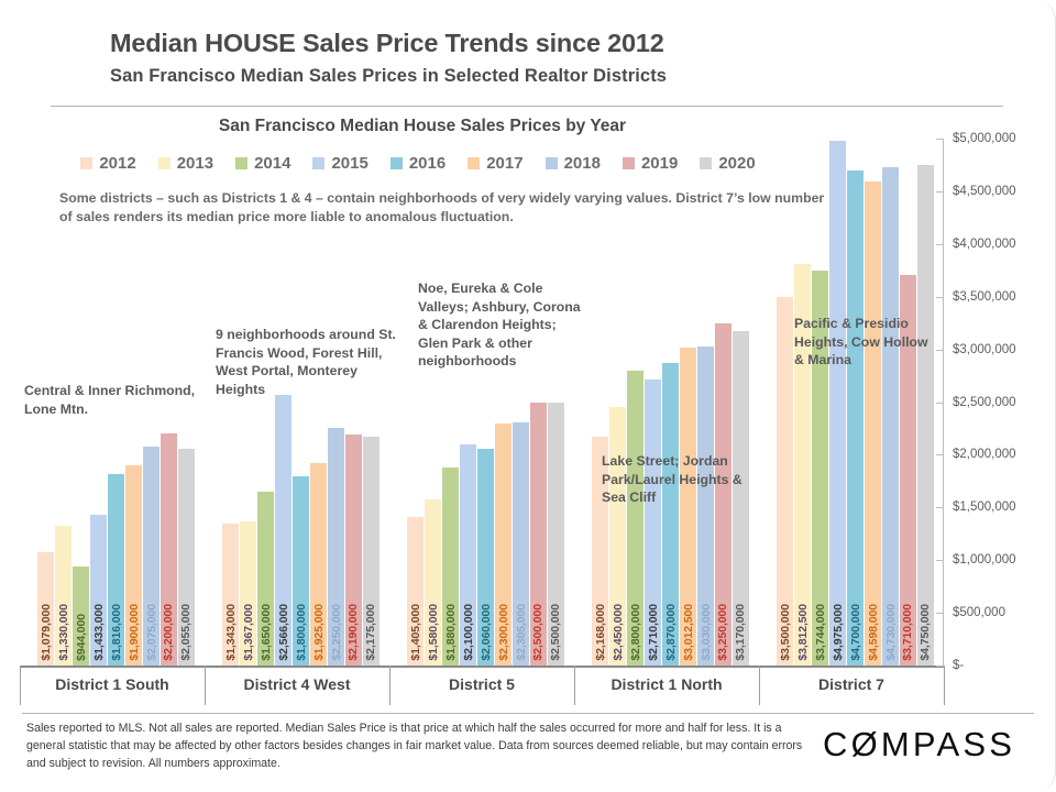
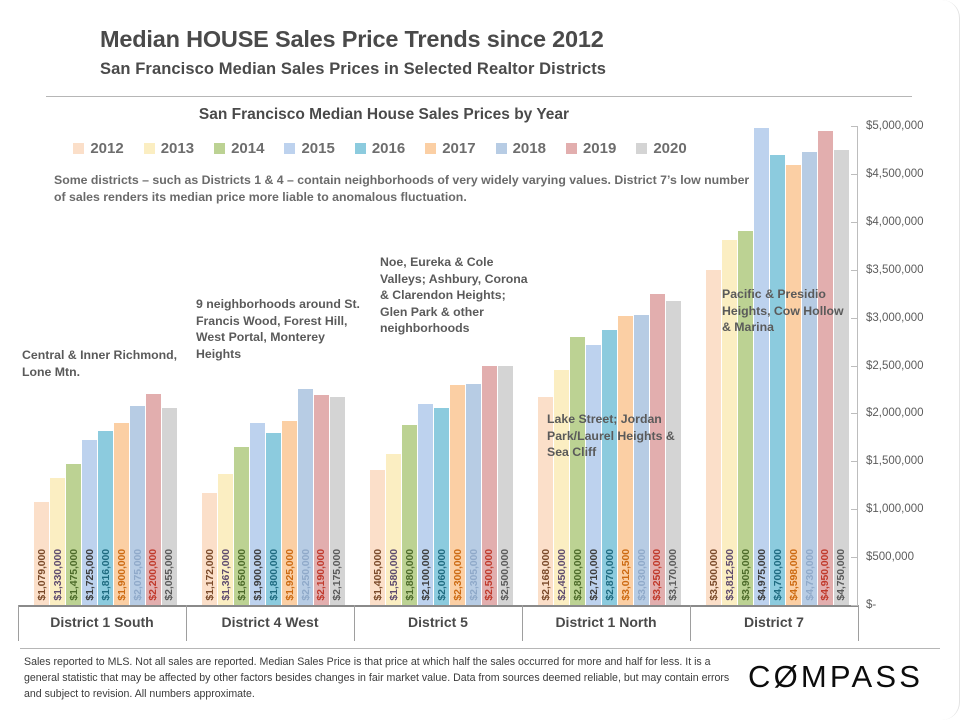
2014/District 1 South: $944,000 -> $1,475,000
2015/District 1 South: $1,433,000 -> $1,725,000
2012/District 4 West: $1,343,000 -> $1,172,000
2015/District 4 West: $2,566,000 -> $1,900,000
2014/District 7: $3,744,000 -> $3,905,000
2019/District 7: $3,710,000 -> $4,950,000
